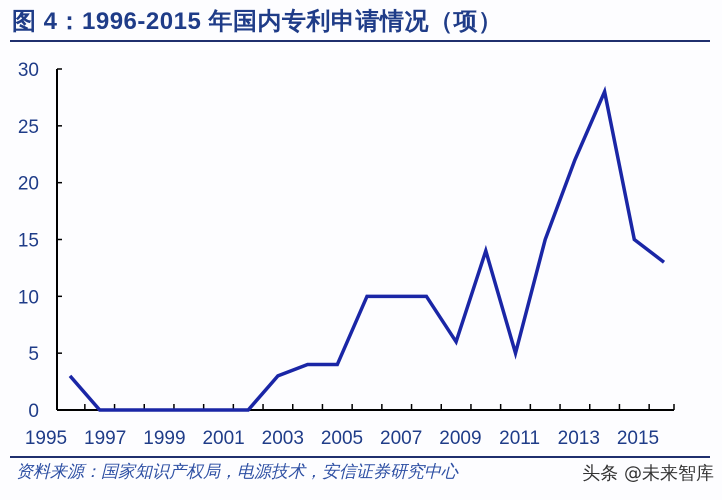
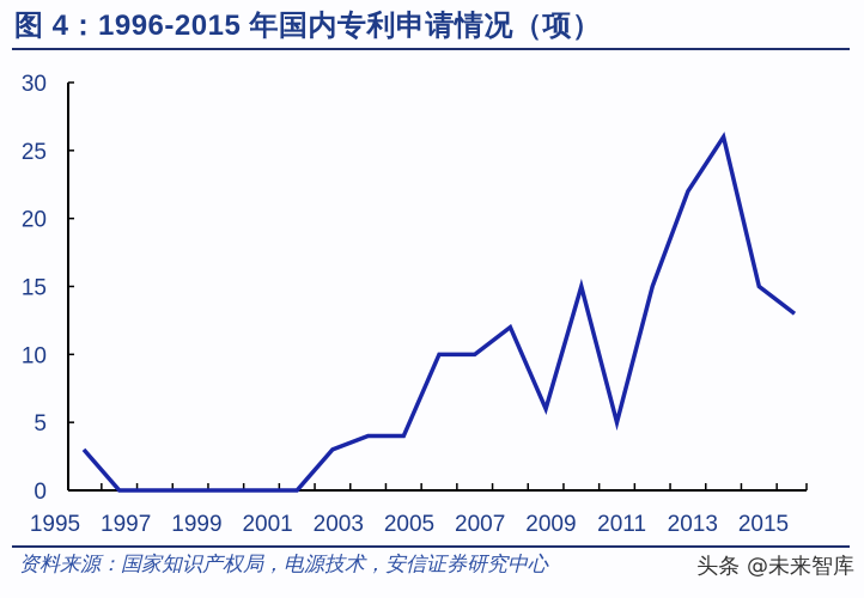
2007: 10 -> 12
2009: 14 -> 15
2013: 28 -> 26
